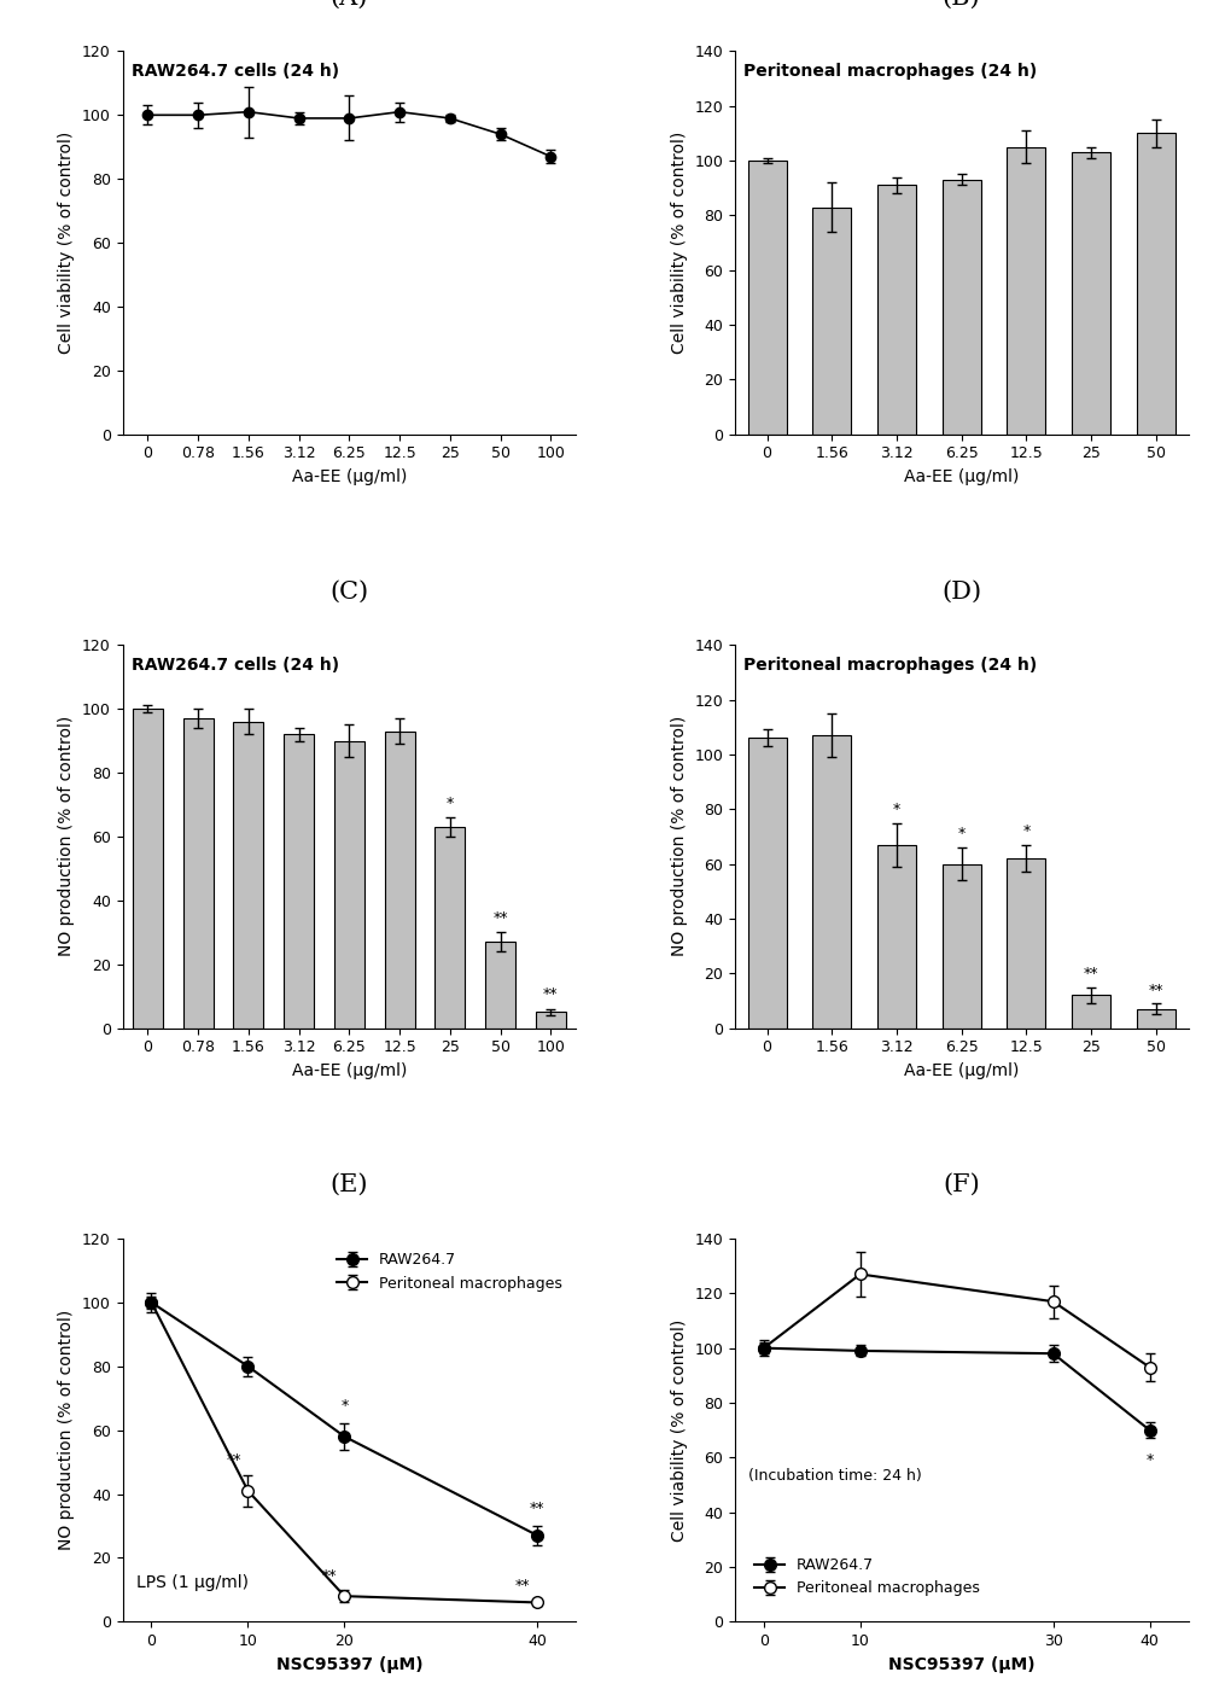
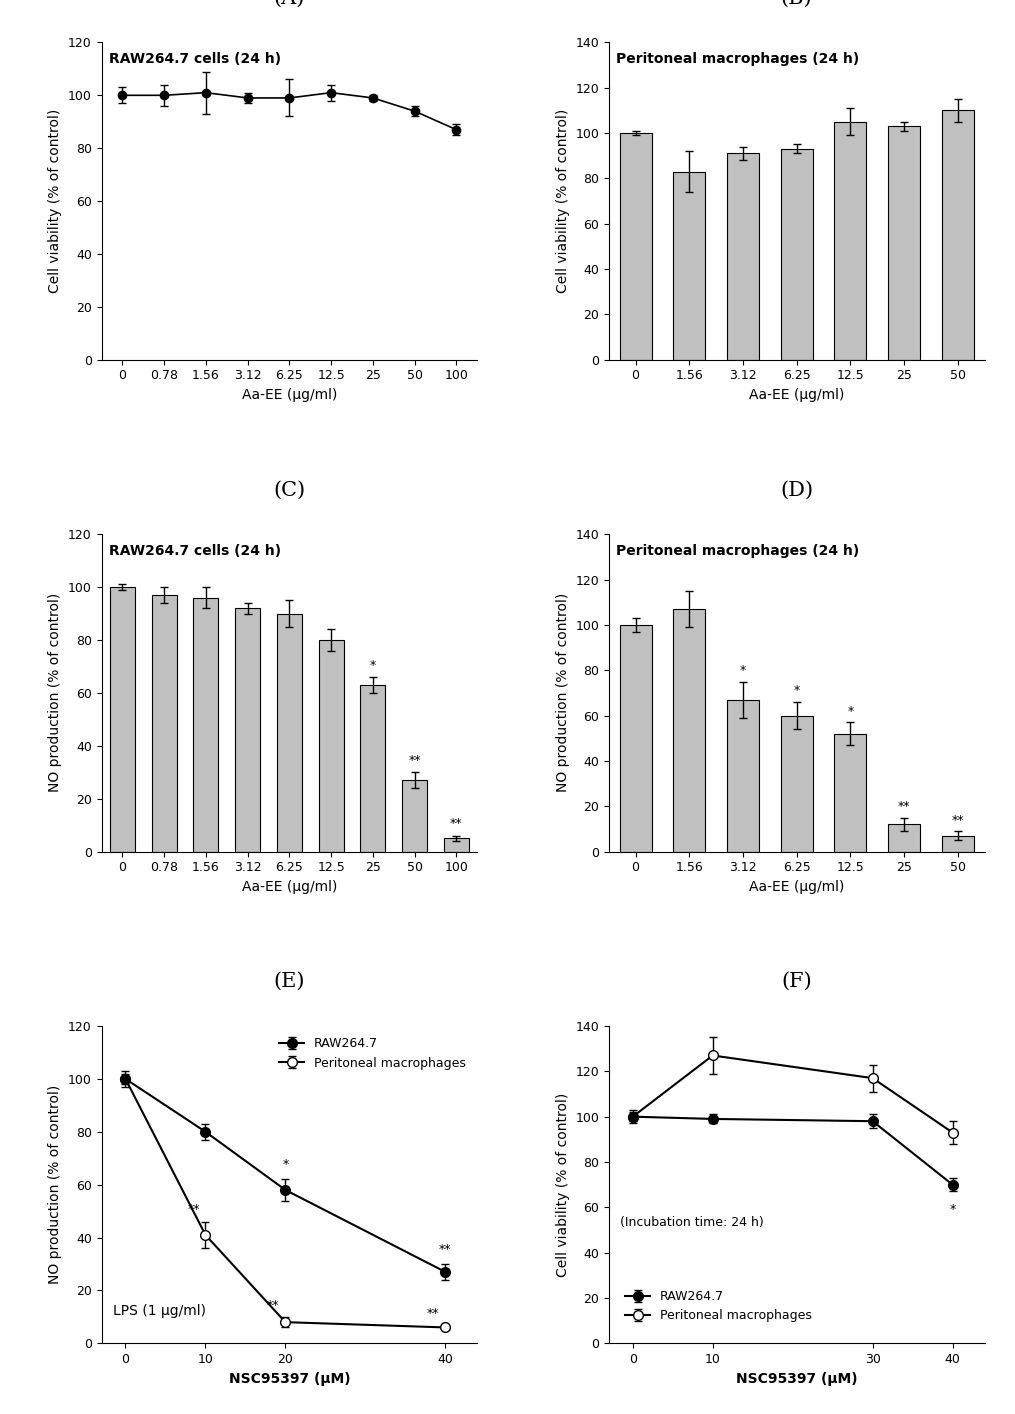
(C)/12.5: 93 -> 80
(D)/0: 106 -> 100
(D)/12.5: 62 -> 52
